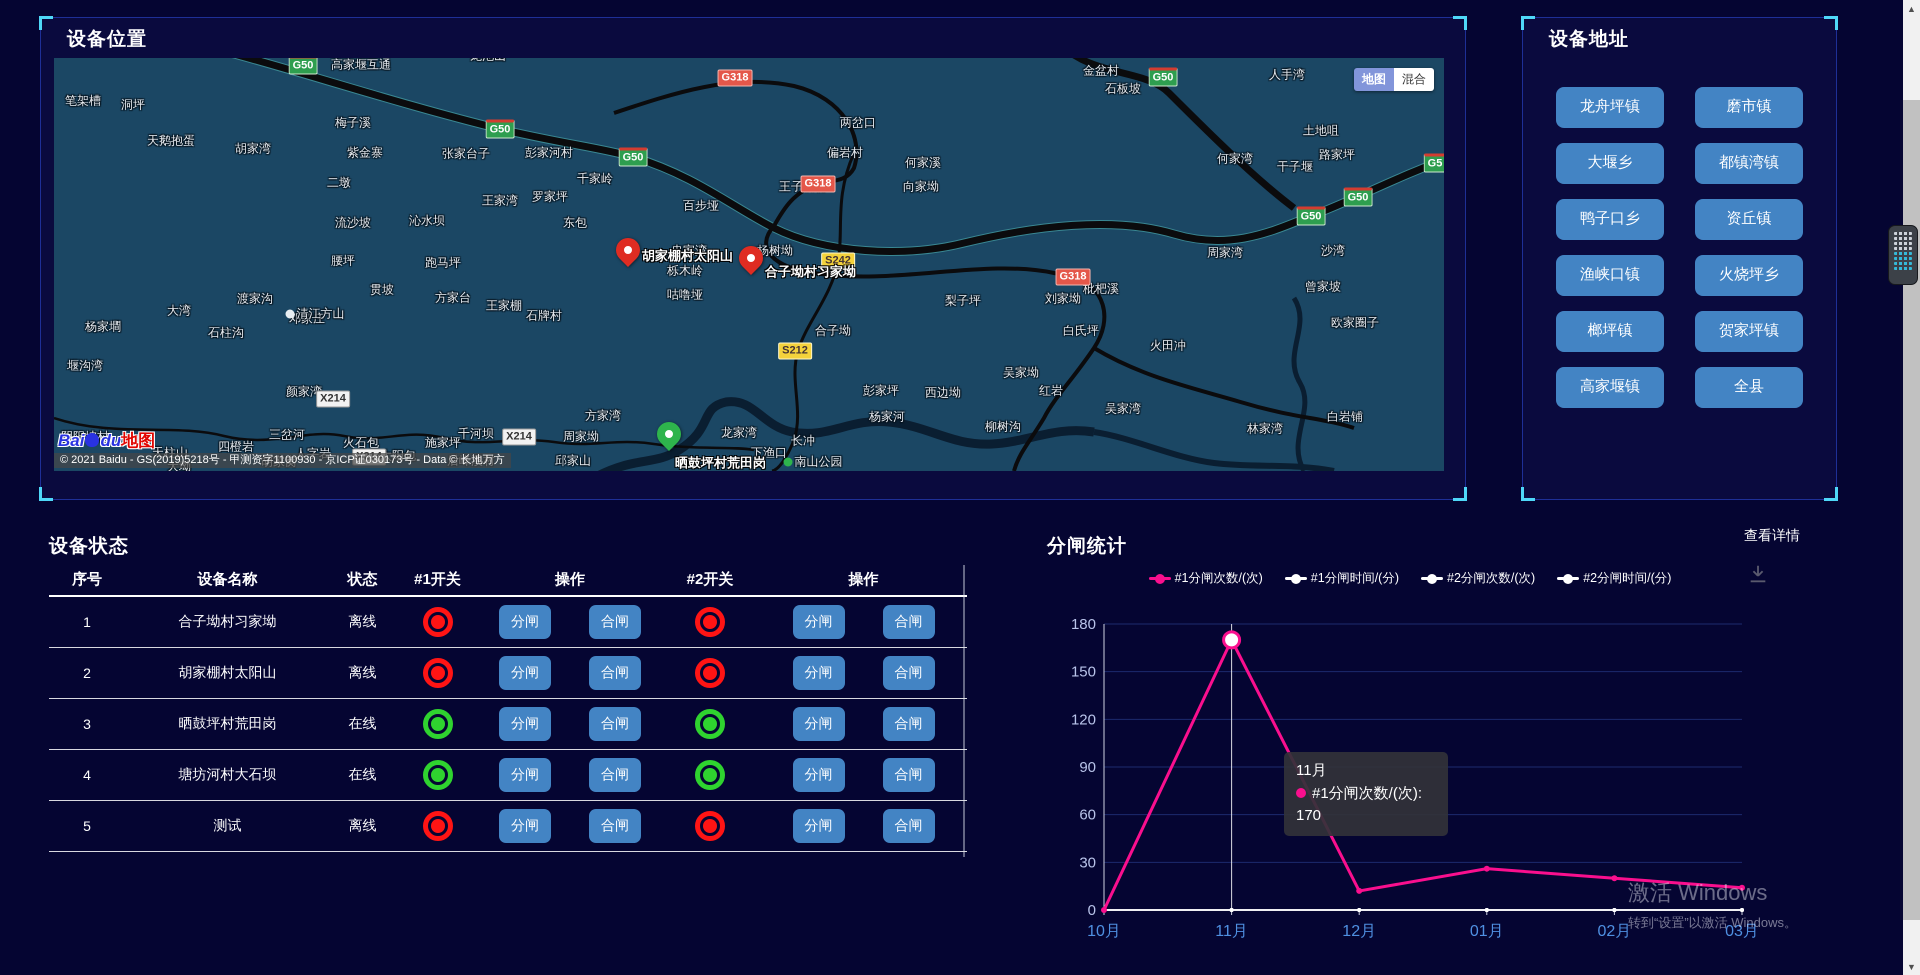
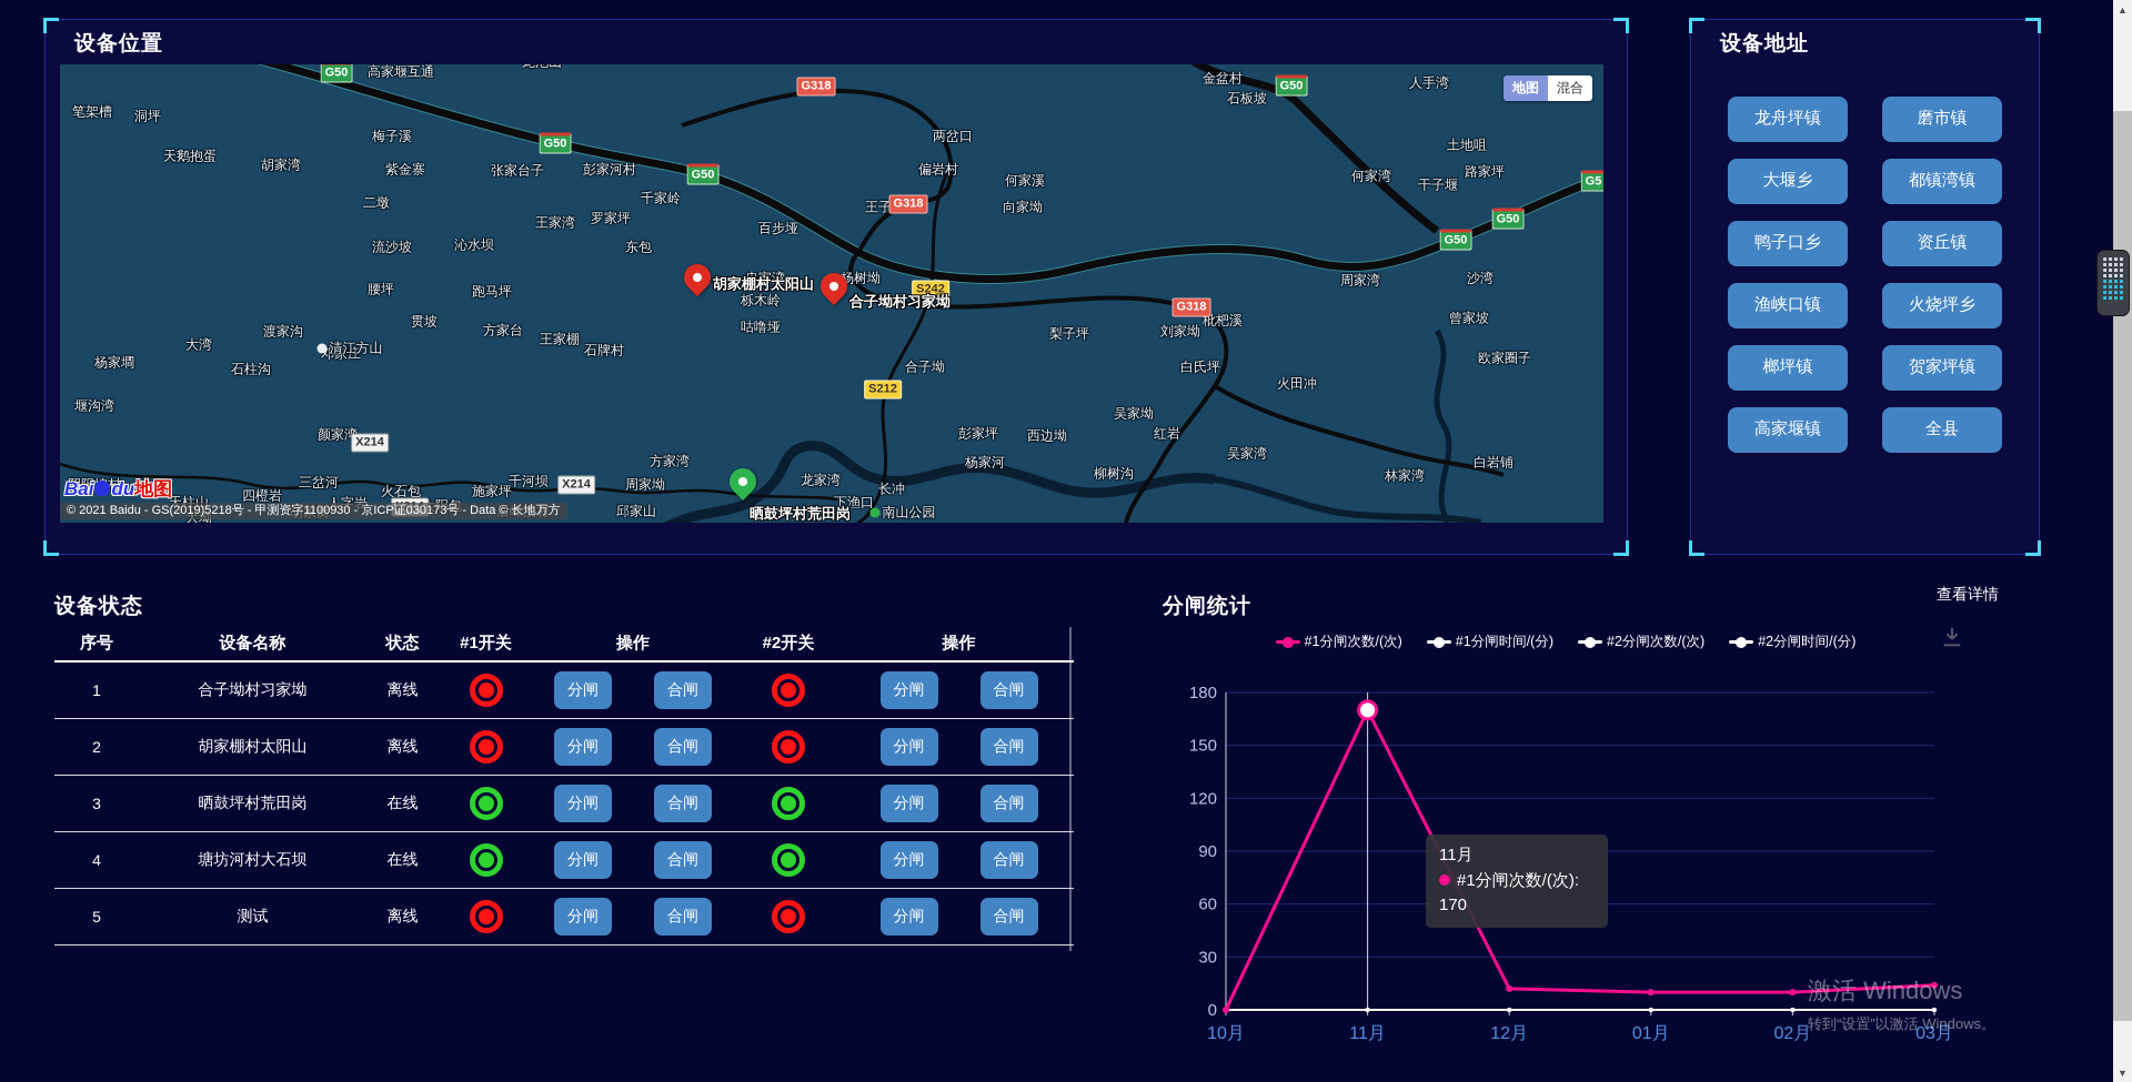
#1分闸次数/(次)/01月: 26 -> 10
#1分闸次数/(次)/02月: 20 -> 10
